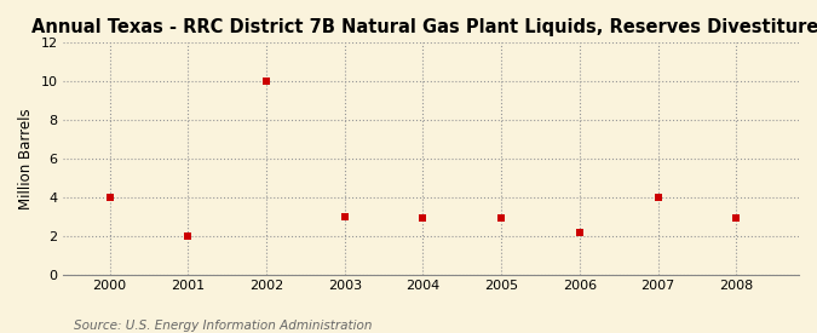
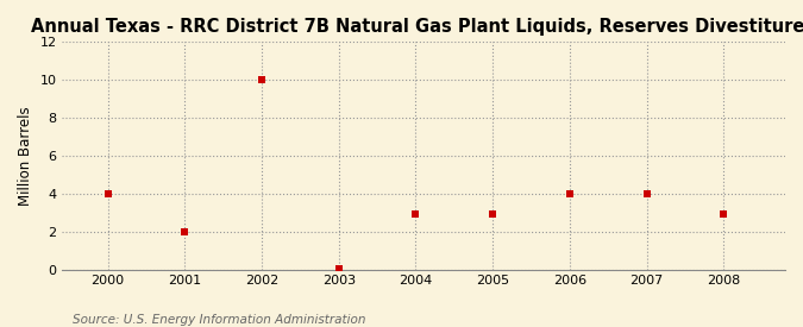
2003: 3.0 -> 0.1
2006: 2.2 -> 4.0
